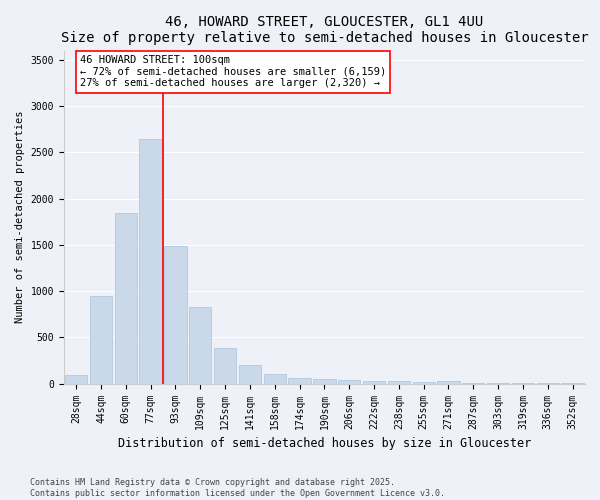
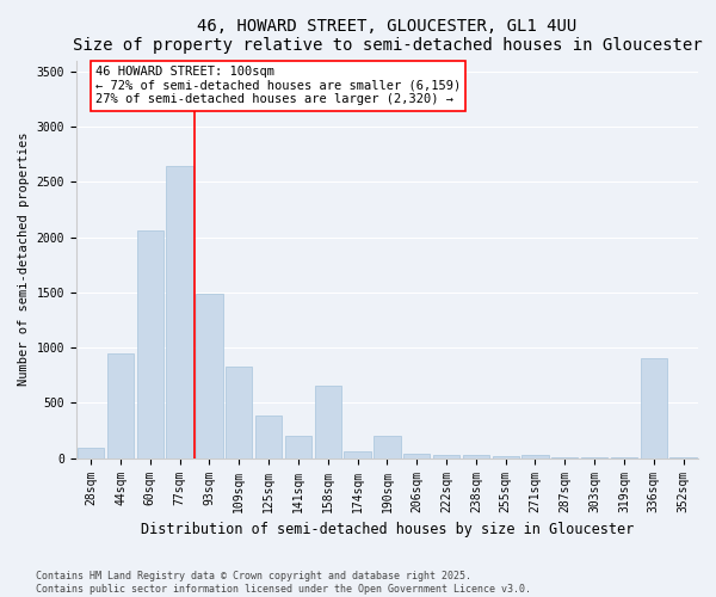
60sqm: 1840 -> 2060
158sqm: 110 -> 660
190sqm: 50 -> 200
336sqm: 0 -> 900
